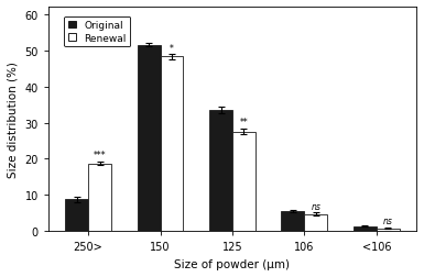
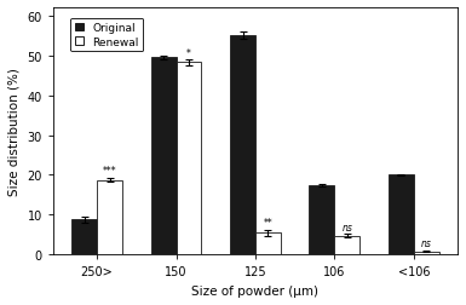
Original/150: 51.5 -> 49.5
Original/125: 33.5 -> 55.0
Renewal/125: 27.5 -> 5.5
Original/106: 5.5 -> 17.5
Original/<106: 1.5 -> 20.0
